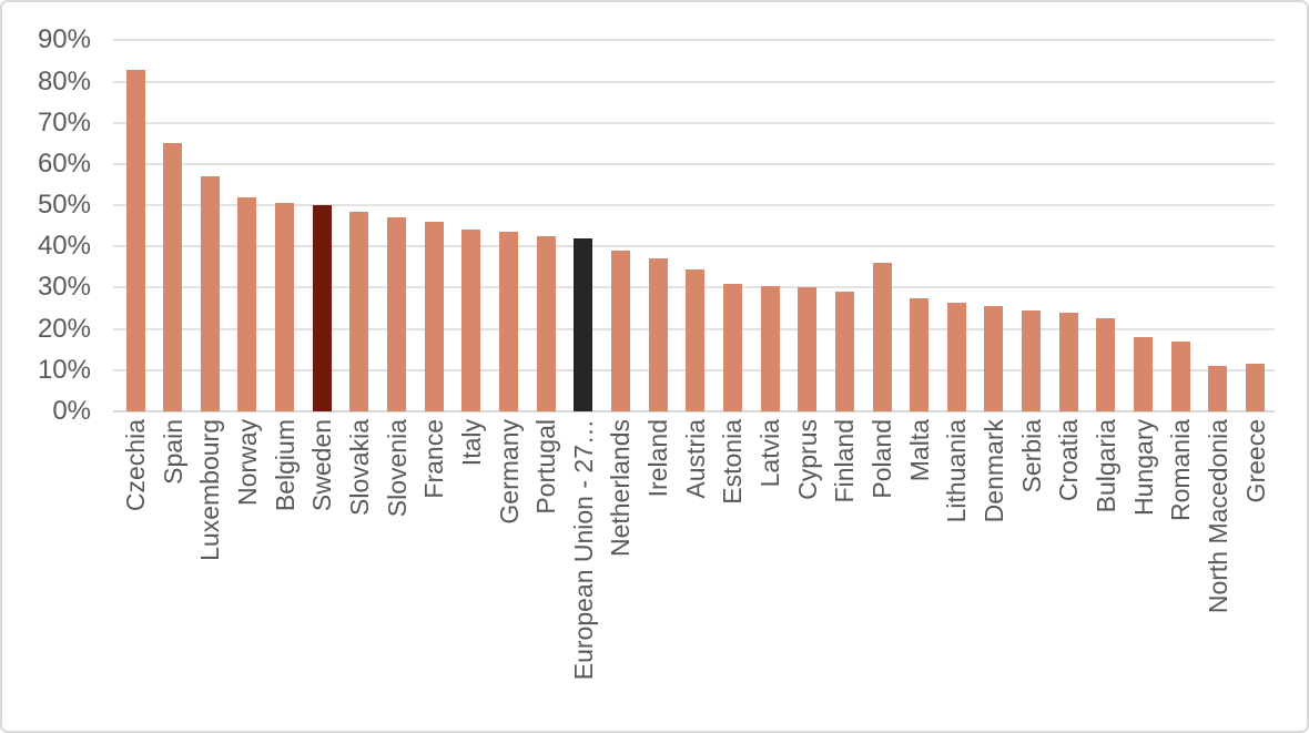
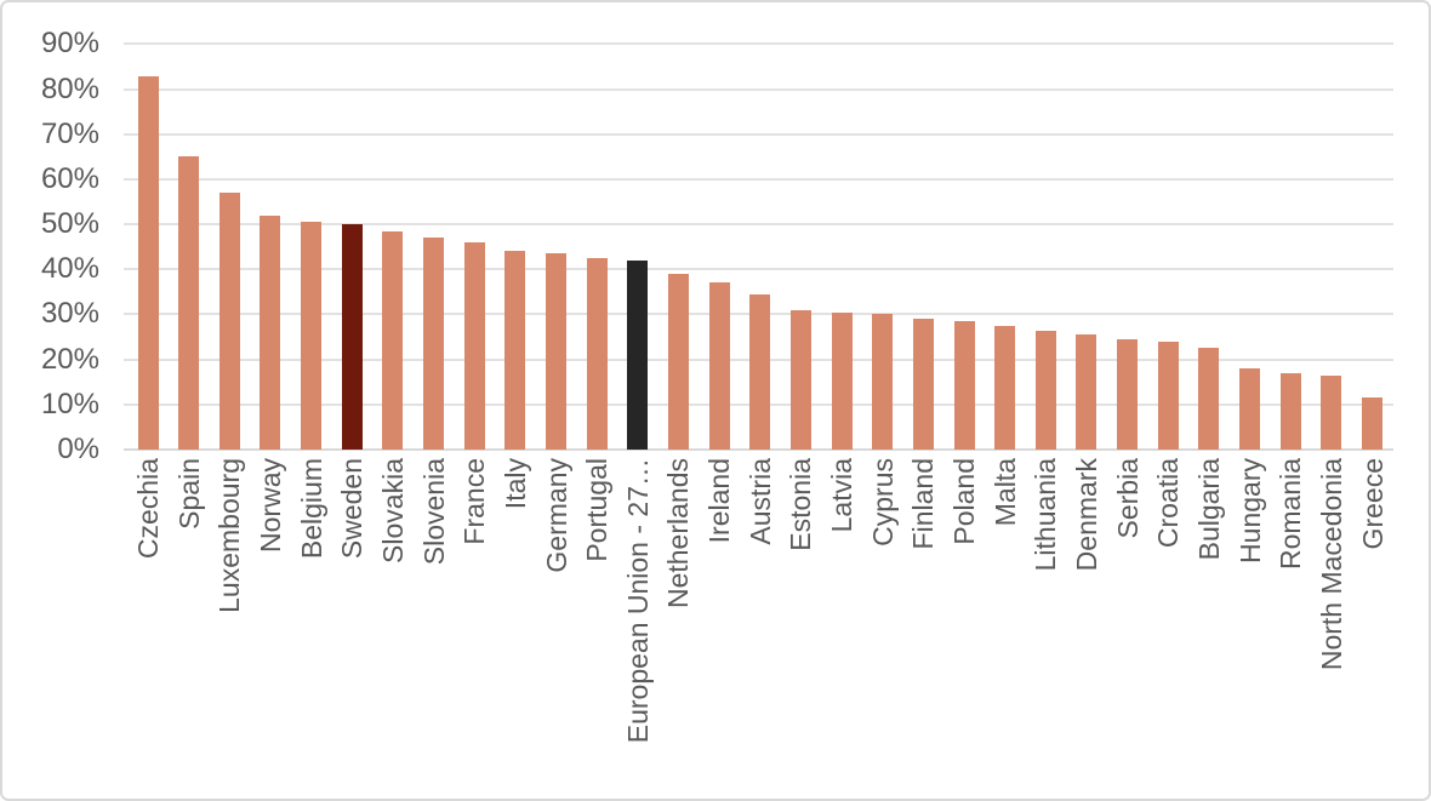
Poland: 36% -> 28%
North Macedonia: 11% -> 16%
